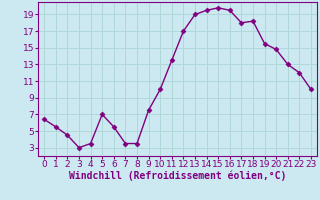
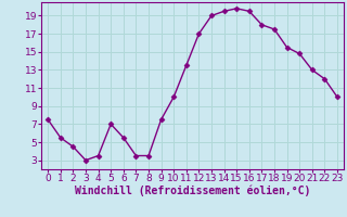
0: 6.4 -> 7.5
18: 18.2 -> 17.5
